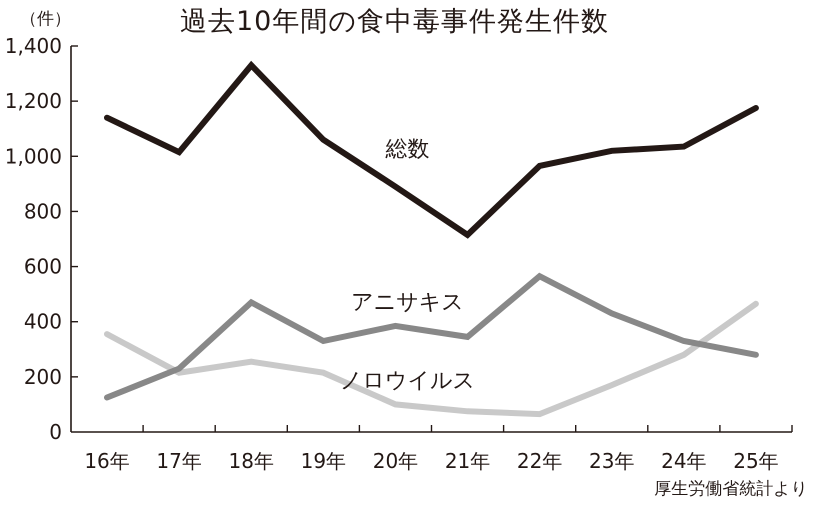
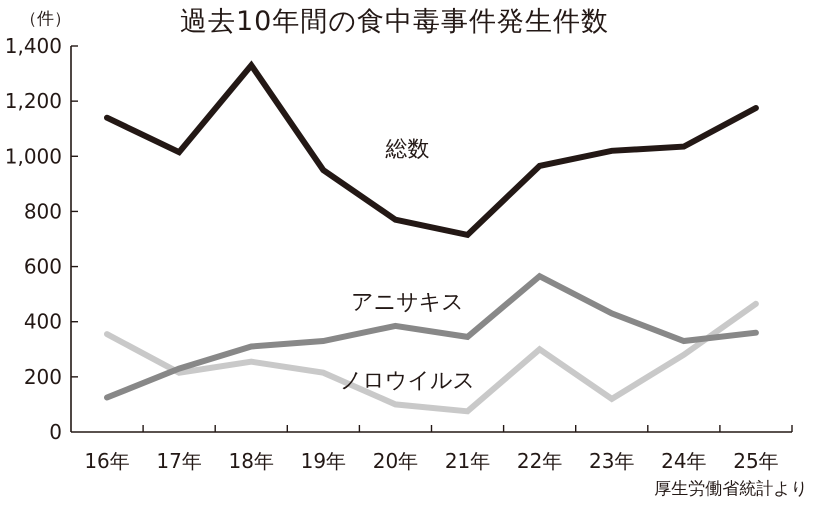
アニサキス/18年: 470 -> 310
総数/19年: 1060 -> 950
総数/20年: 890 -> 770
ノロウイルス/22年: 60 -> 300
ノロウイルス/23年: 170 -> 120
アニサキス/25年: 280 -> 360
